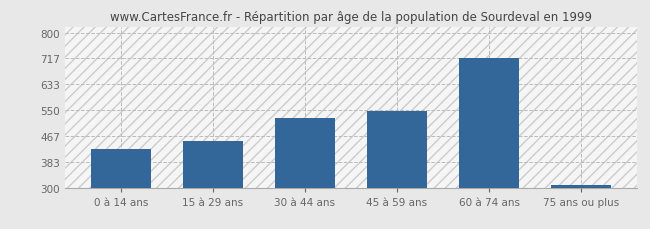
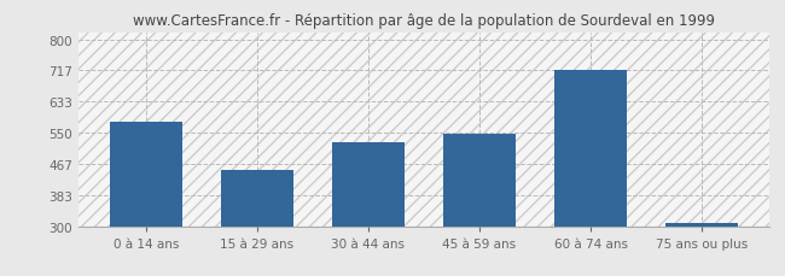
0 à 14 ans: 425 -> 580
